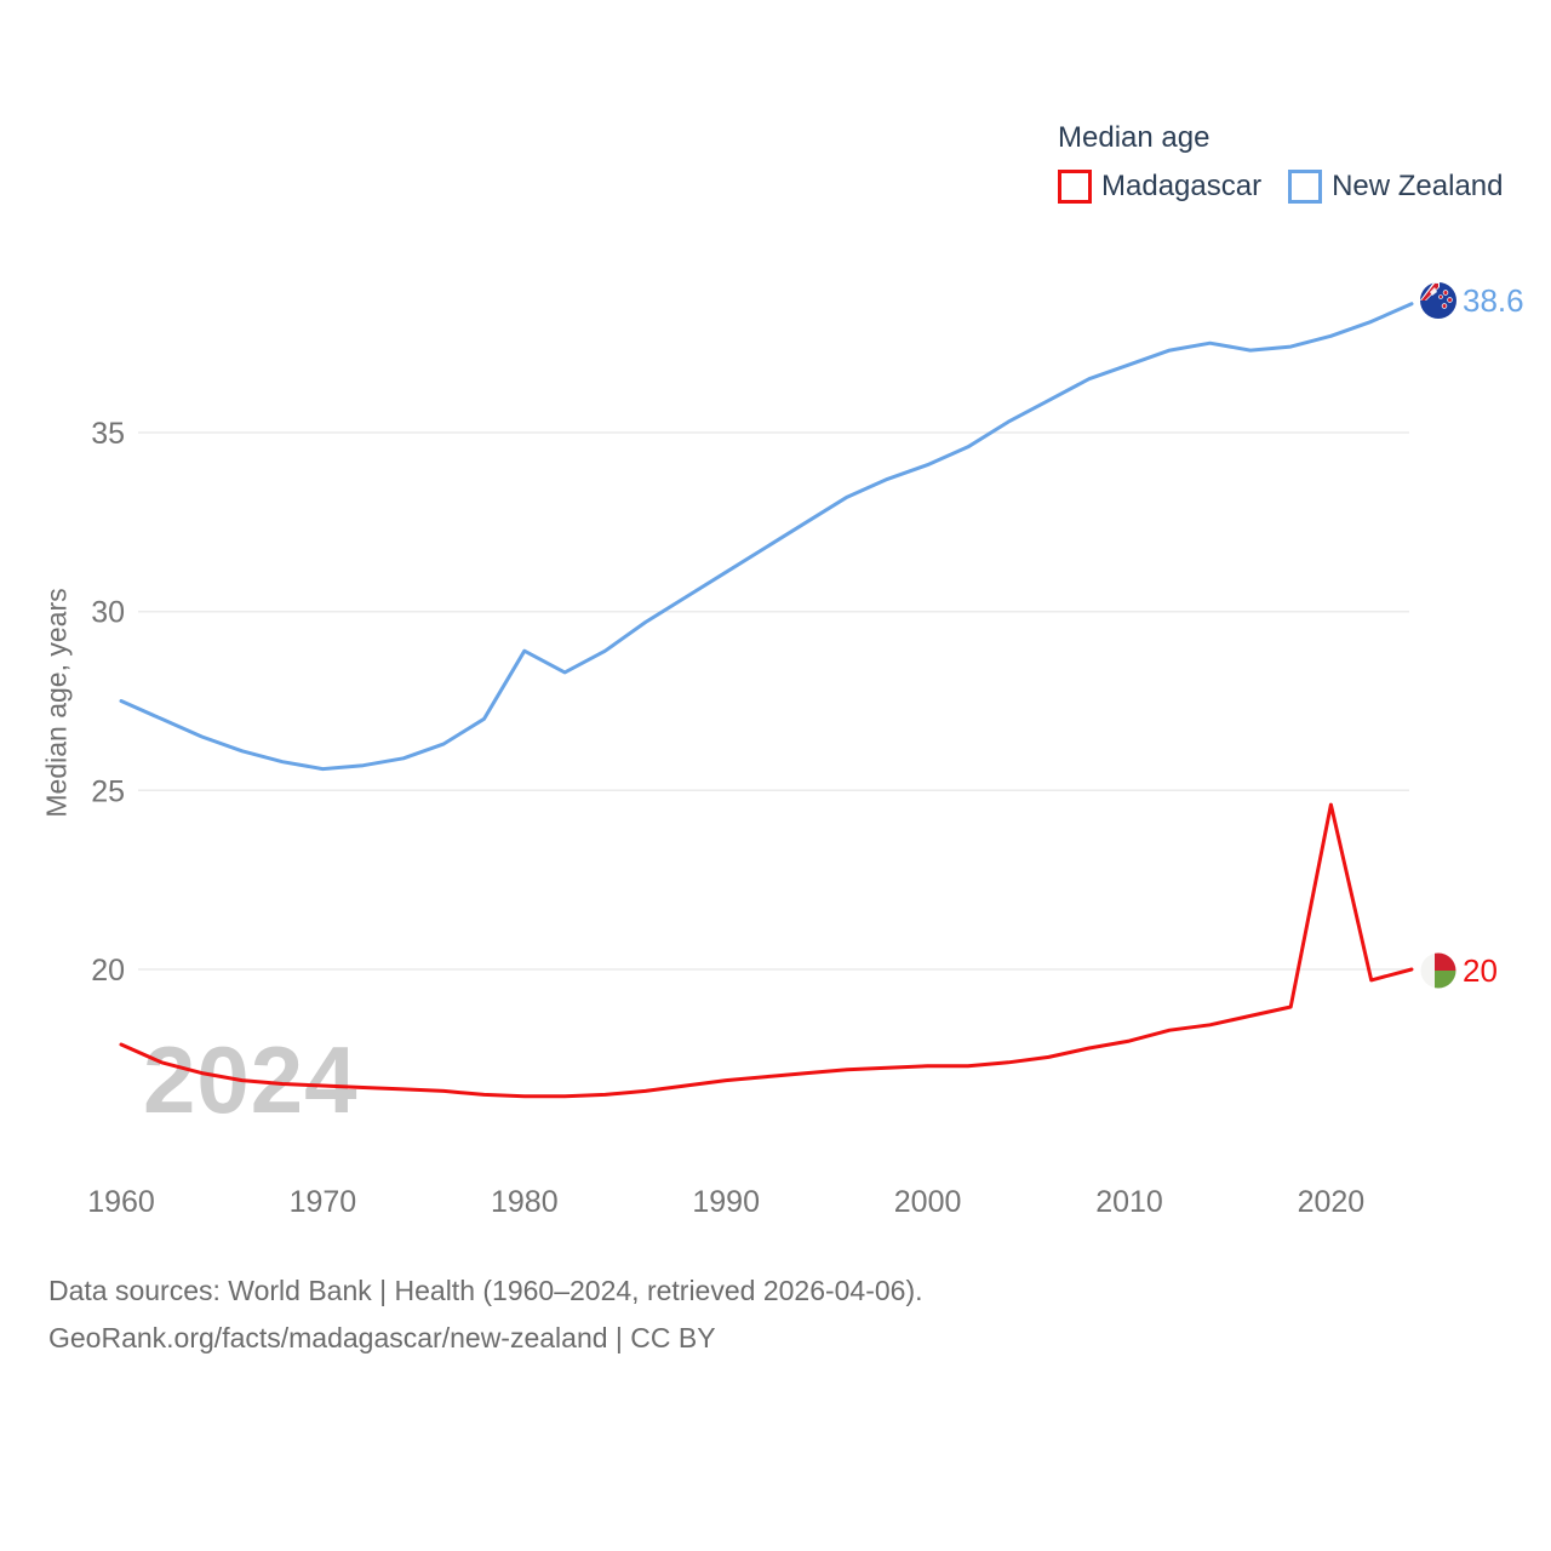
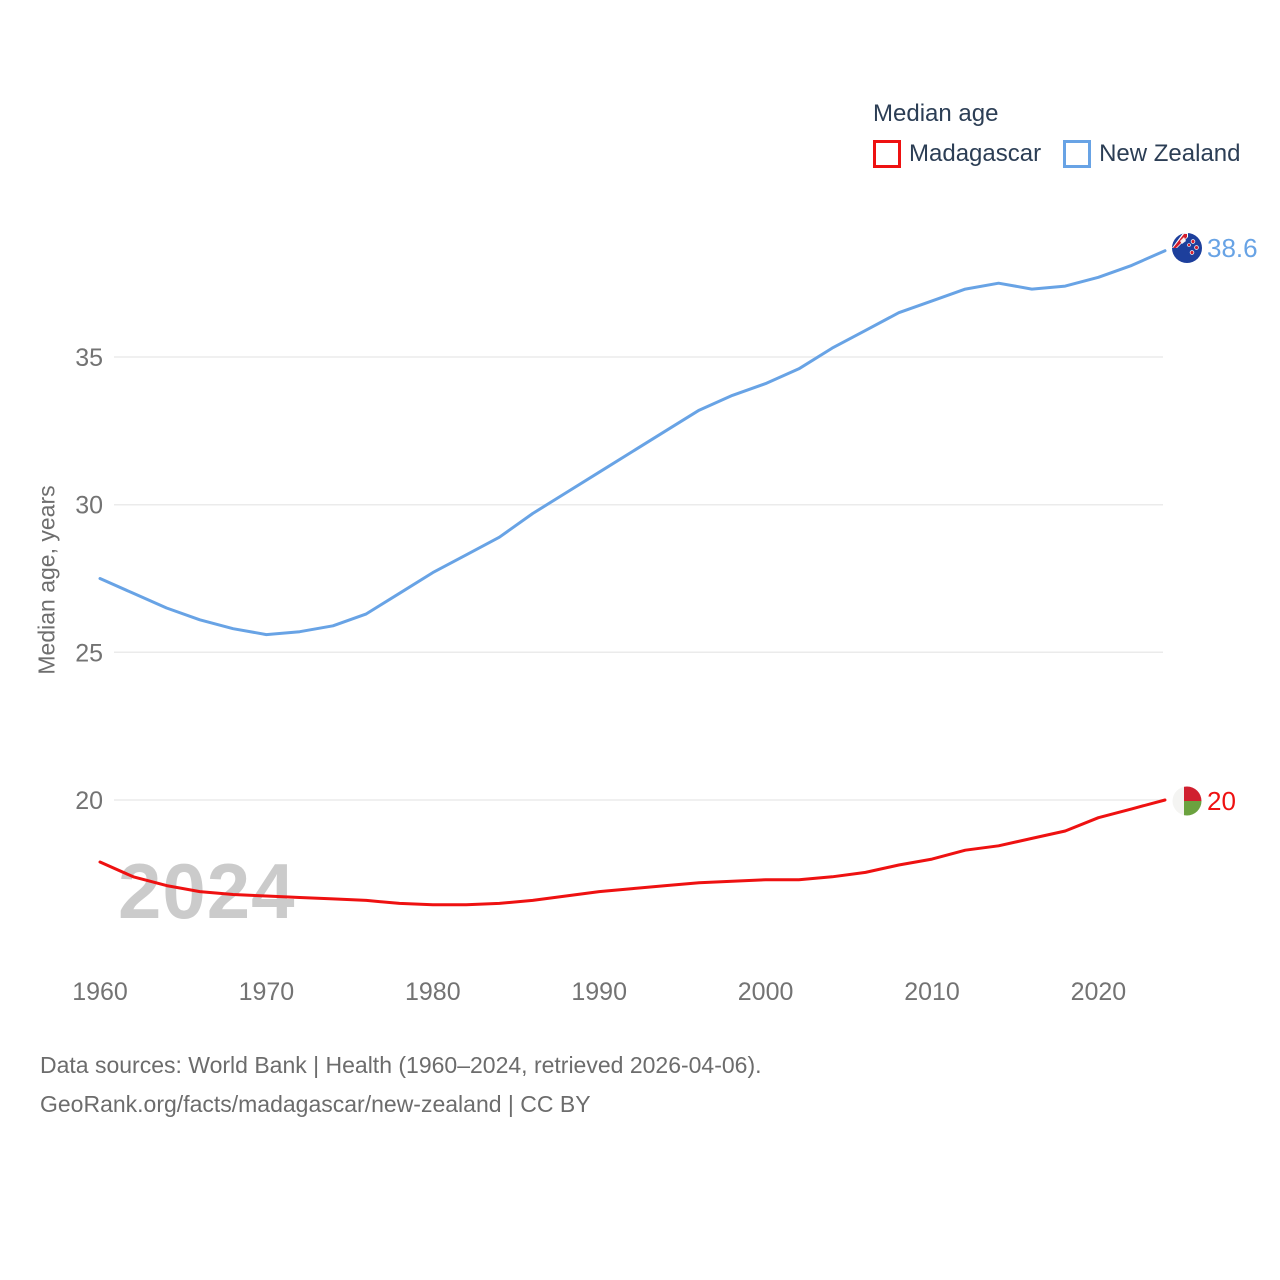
New Zealand/1980: 28.9 -> 27.7
Madagascar/2020: 24.6 -> 19.4
